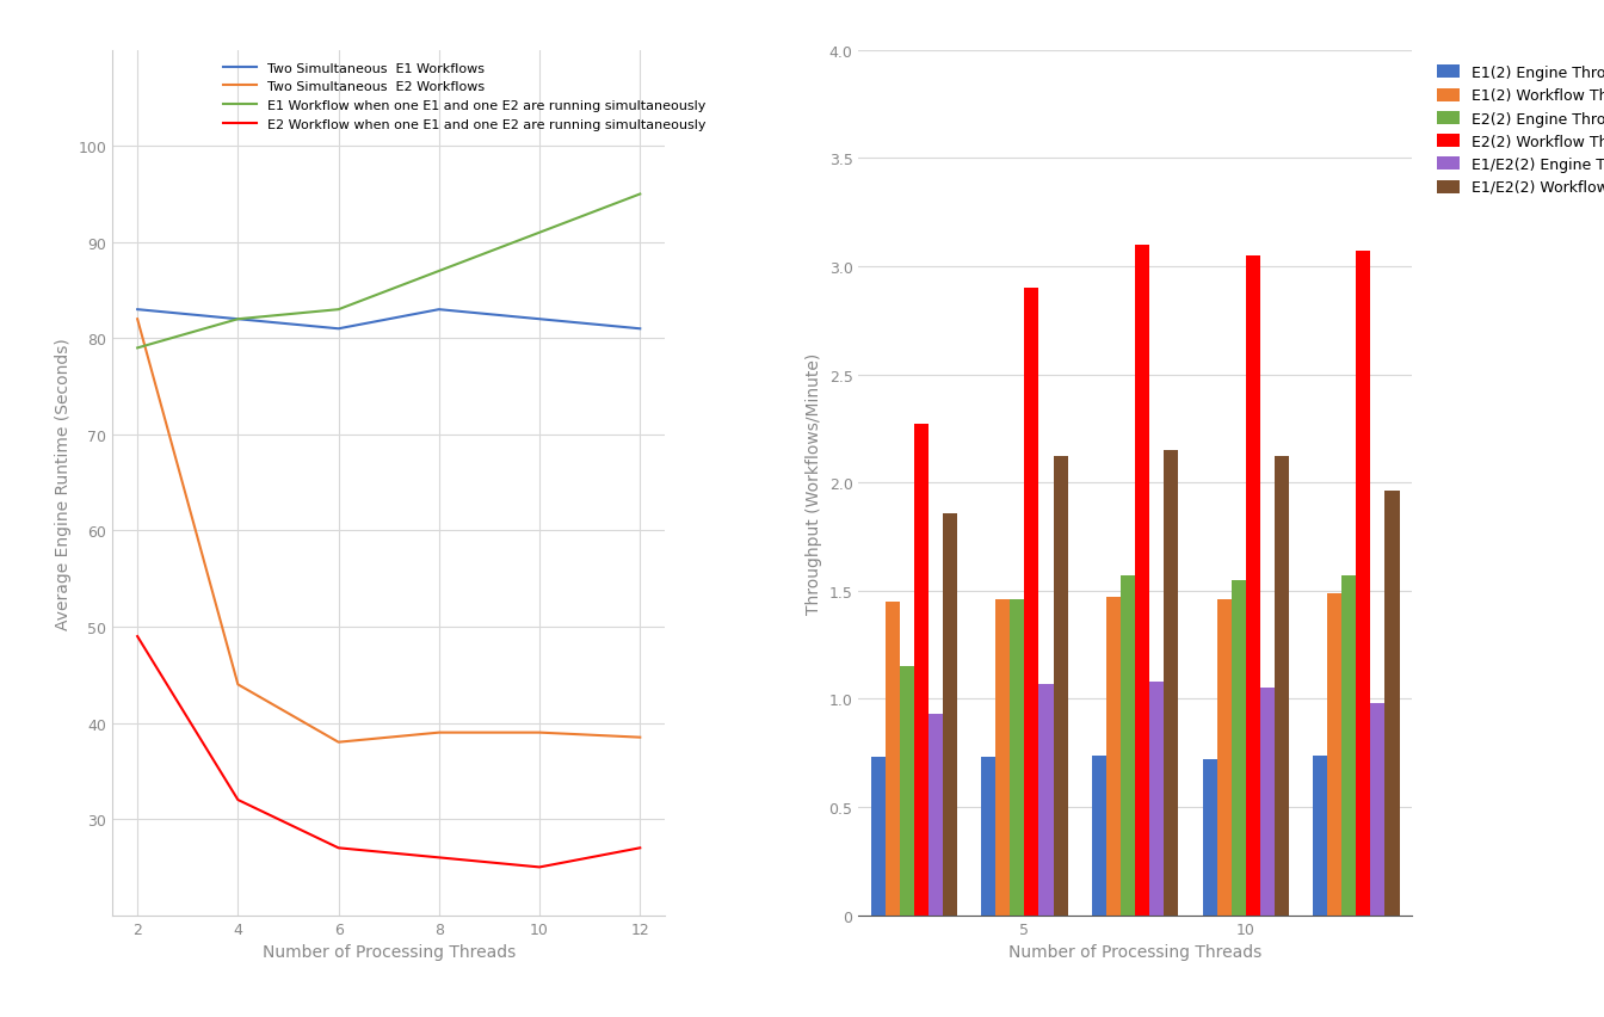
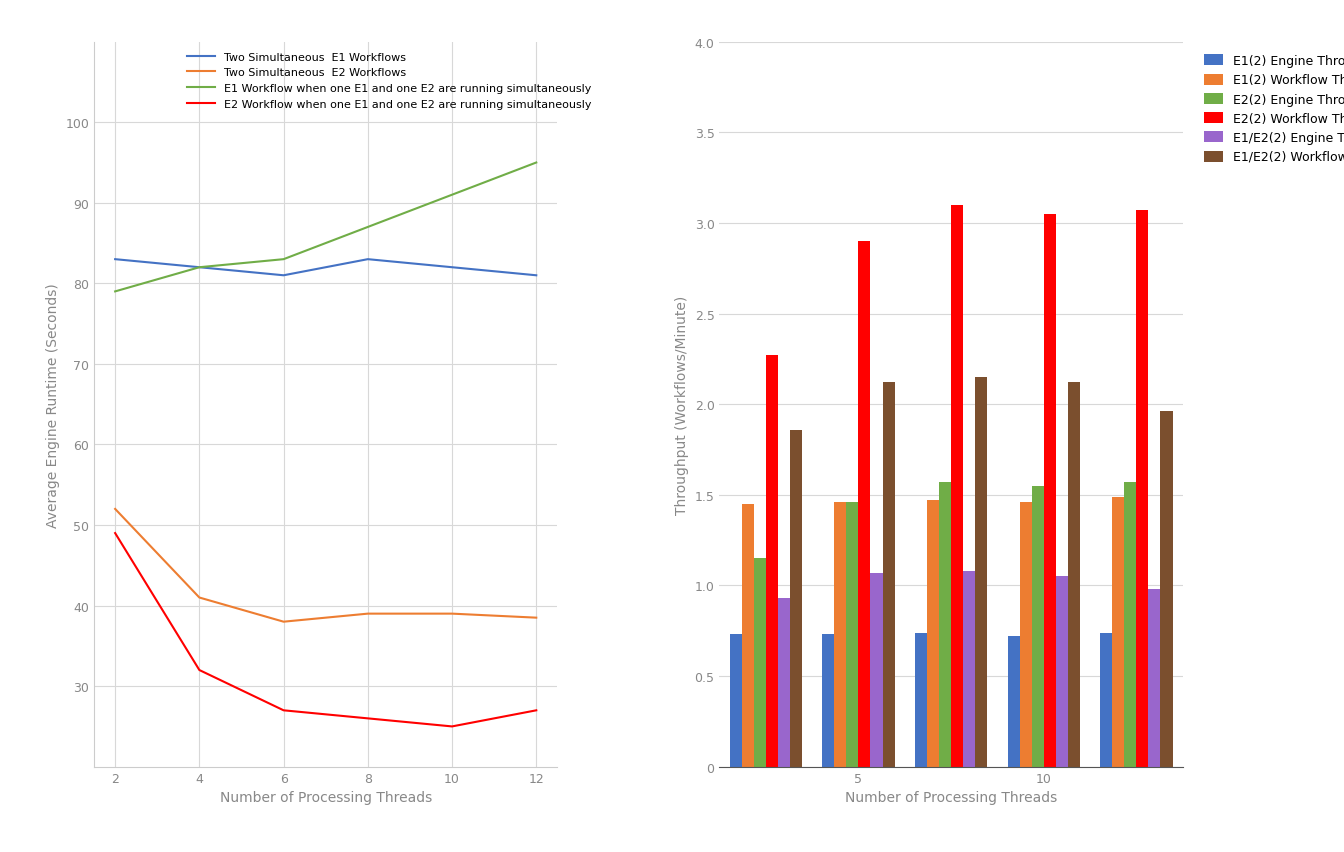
Two Simultaneous E2 Workflows/2: 82.0 -> 52.0
Two Simultaneous E2 Workflows/4: 44.0 -> 41.0
